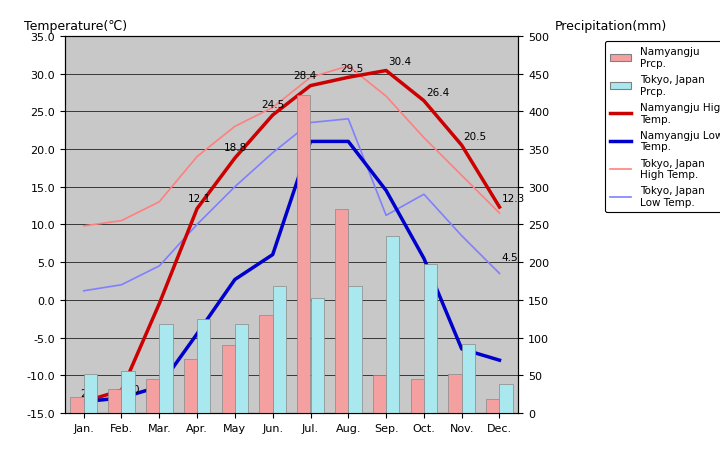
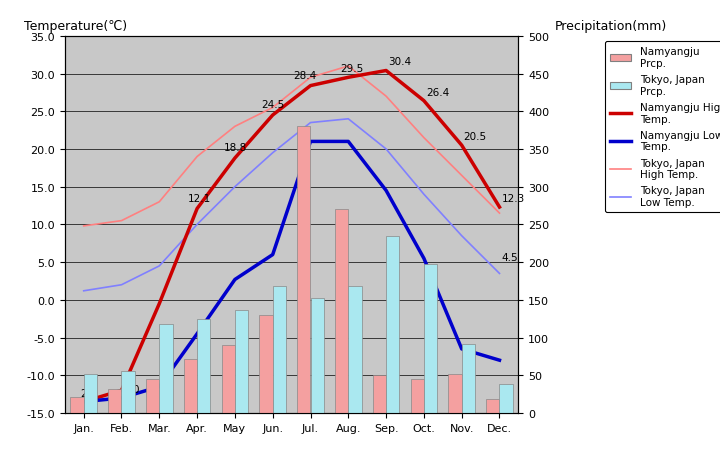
Tokyo, Japan Prcp./May: 118 -> 137
Namyangju Prcp./Jul.: 422 -> 380
Tokyo, Japan Low Temp./Sep.: 11.2 -> 20.0
